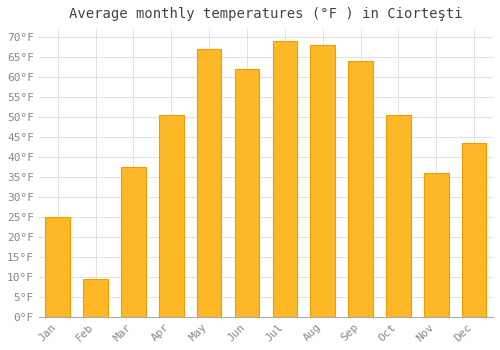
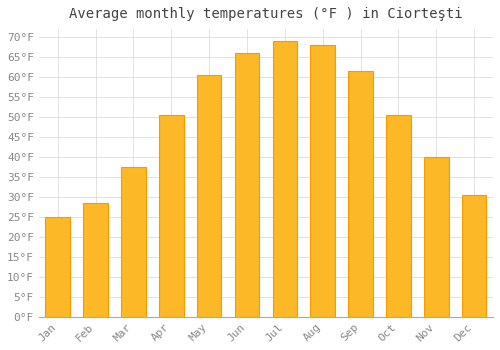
Feb: 9.5°F -> 28.5°F
May: 67.0°F -> 60.5°F
Jun: 62.0°F -> 66.0°F
Sep: 64.0°F -> 61.5°F
Nov: 36.0°F -> 40.0°F
Dec: 43.5°F -> 30.5°F
